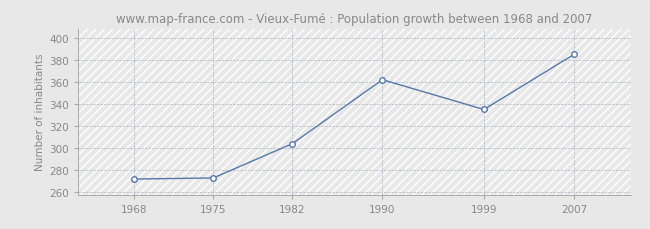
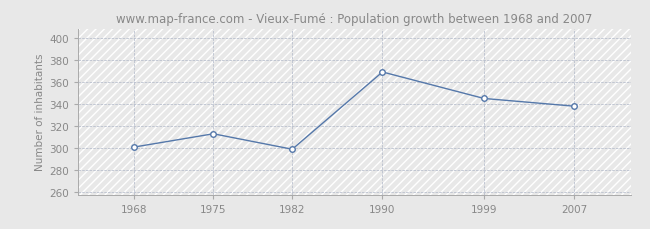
1968: 272 -> 301
1975: 273 -> 313
1982: 304 -> 299
1990: 362 -> 369
1999: 335 -> 345
2007: 385 -> 338
